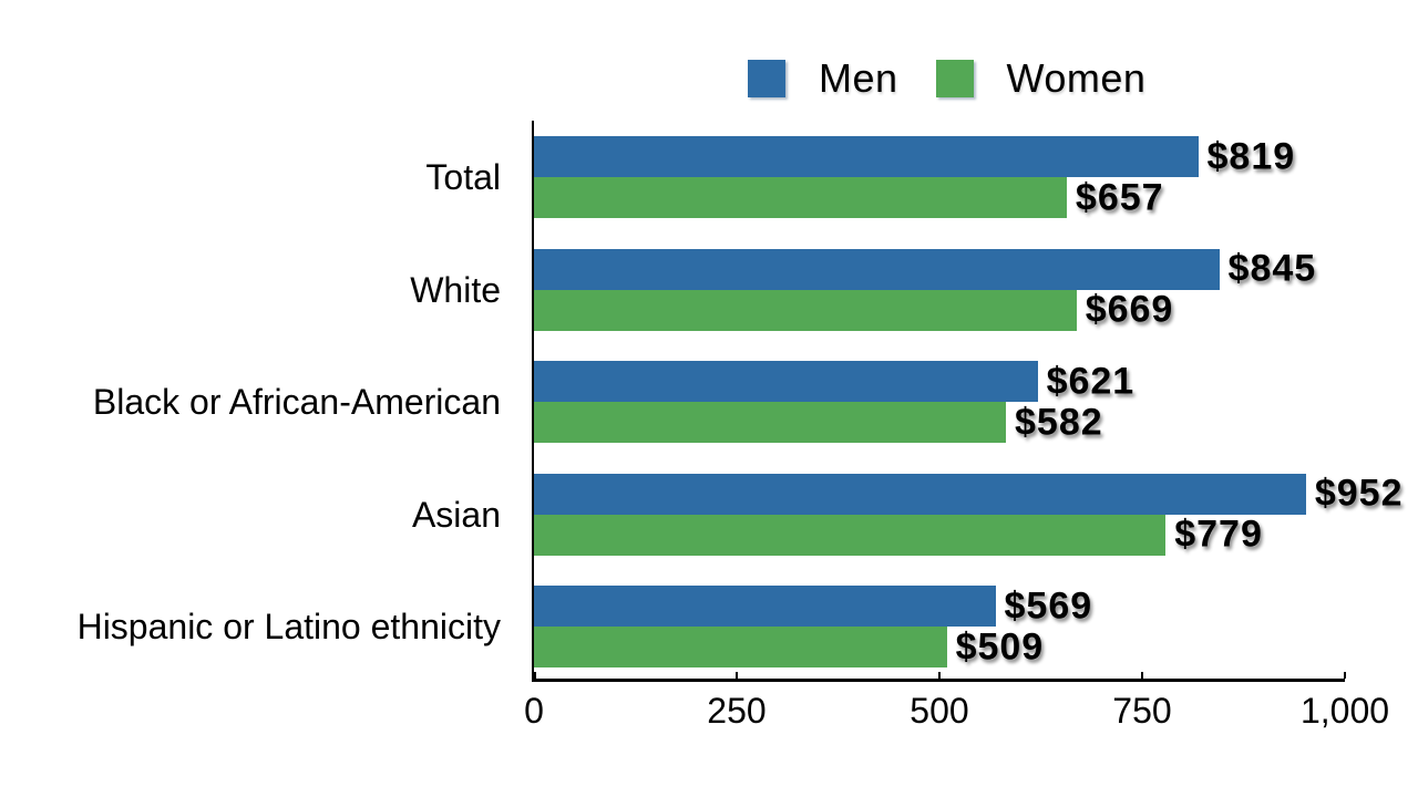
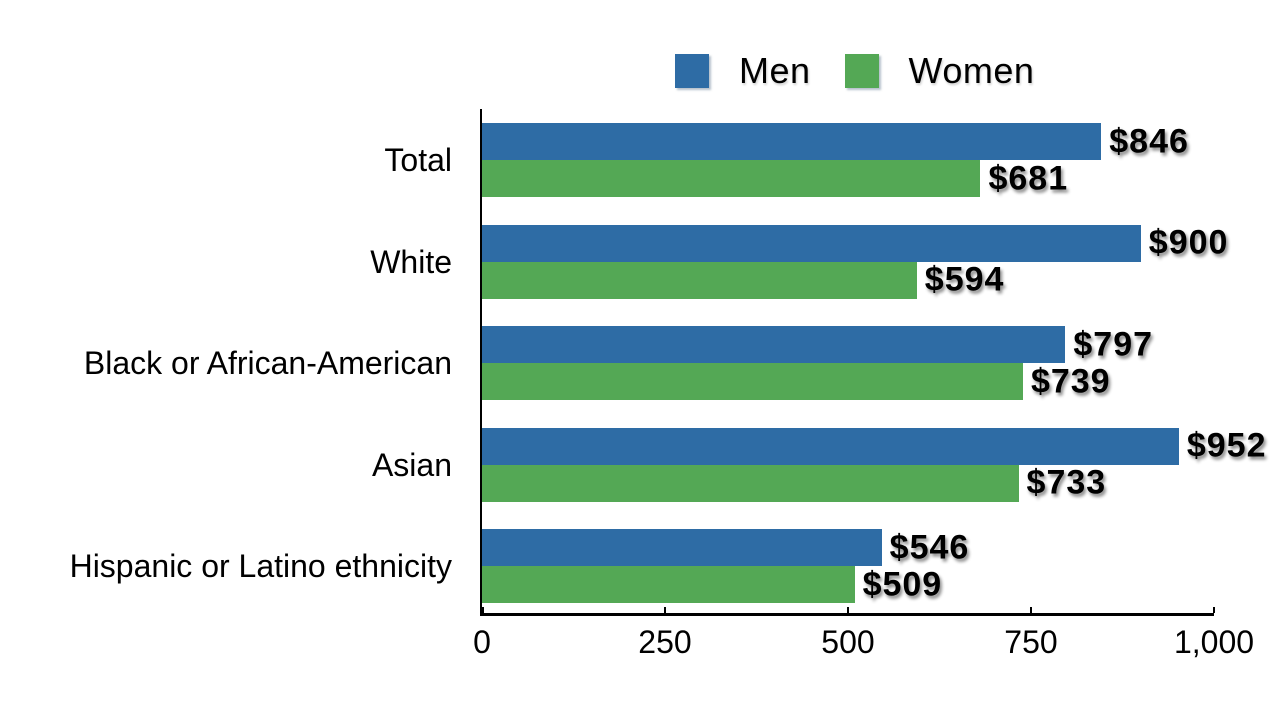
Men/Total: $819 -> $846
Women/Total: $657 -> $681
Men/White: $845 -> $900
Women/White: $669 -> $594
Men/Black or African-American: $621 -> $797
Women/Black or African-American: $582 -> $739
Women/Asian: $779 -> $733
Men/Hispanic or Latino ethnicity: $569 -> $546
